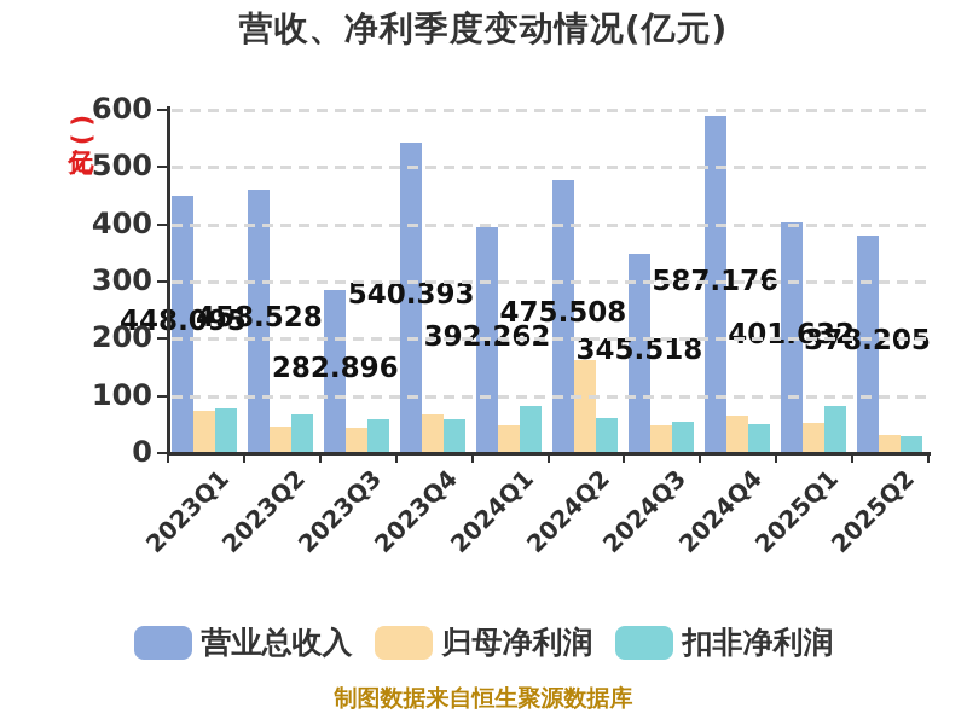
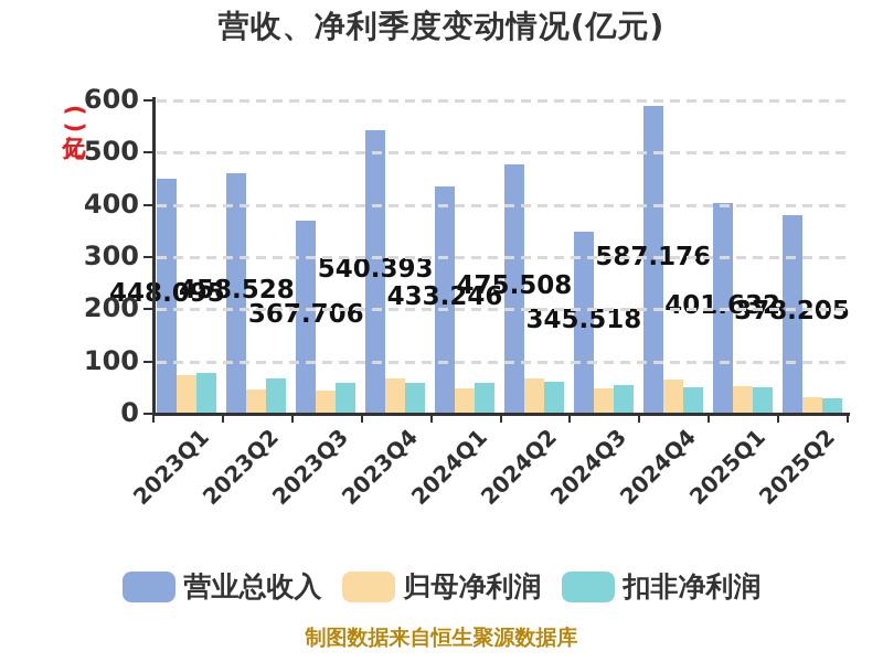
营业总收入/2023Q3: 282.896 -> 367.706
营业总收入/2024Q1: 392.262 -> 433.246
扣非净利润/2024Q1: 80 -> 60
归母净利润/2024Q2: 160 -> 60
扣非净利润/2025Q1: 80 -> 50
